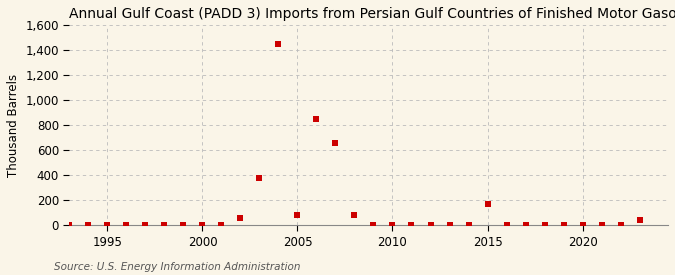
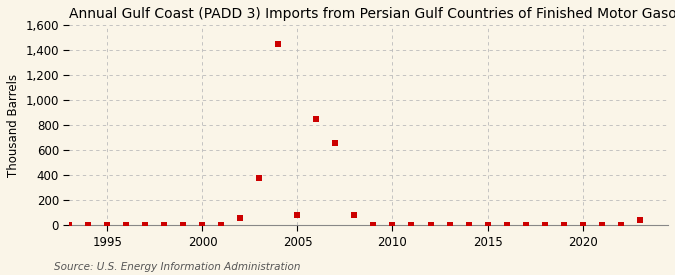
2015: 170 -> 0
